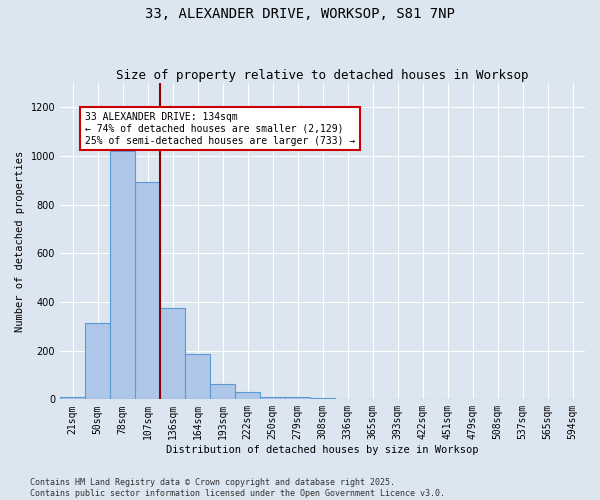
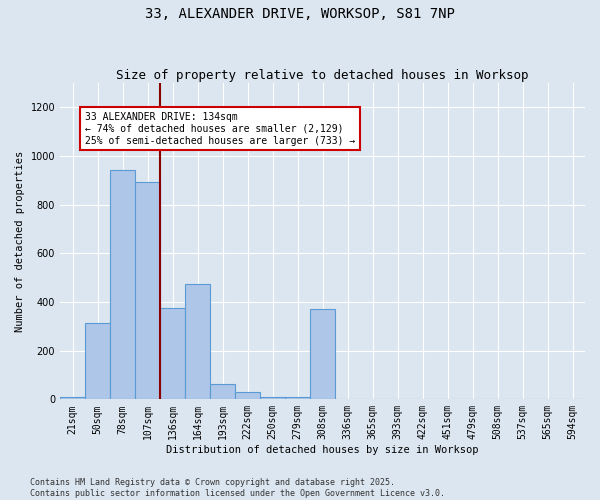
78sqm: 1020 -> 945
164sqm: 185 -> 475
308sqm: 5 -> 370
